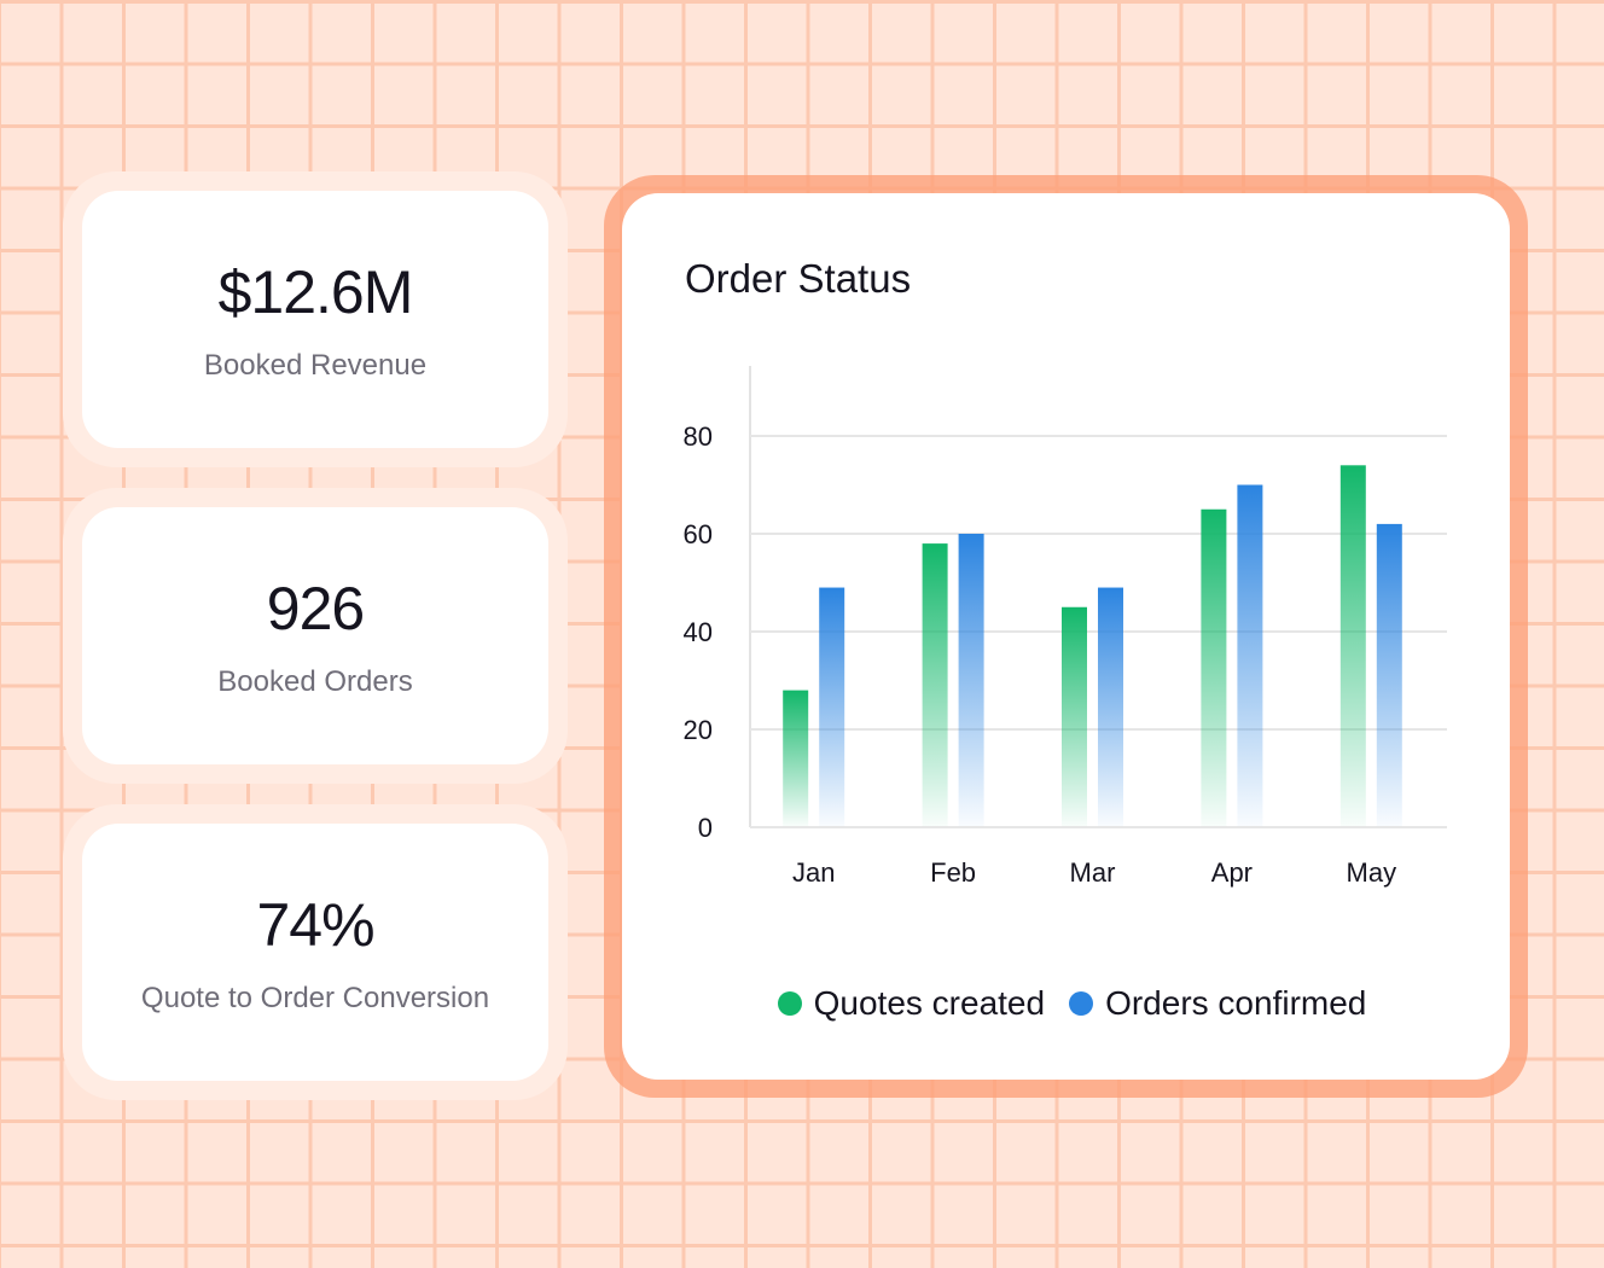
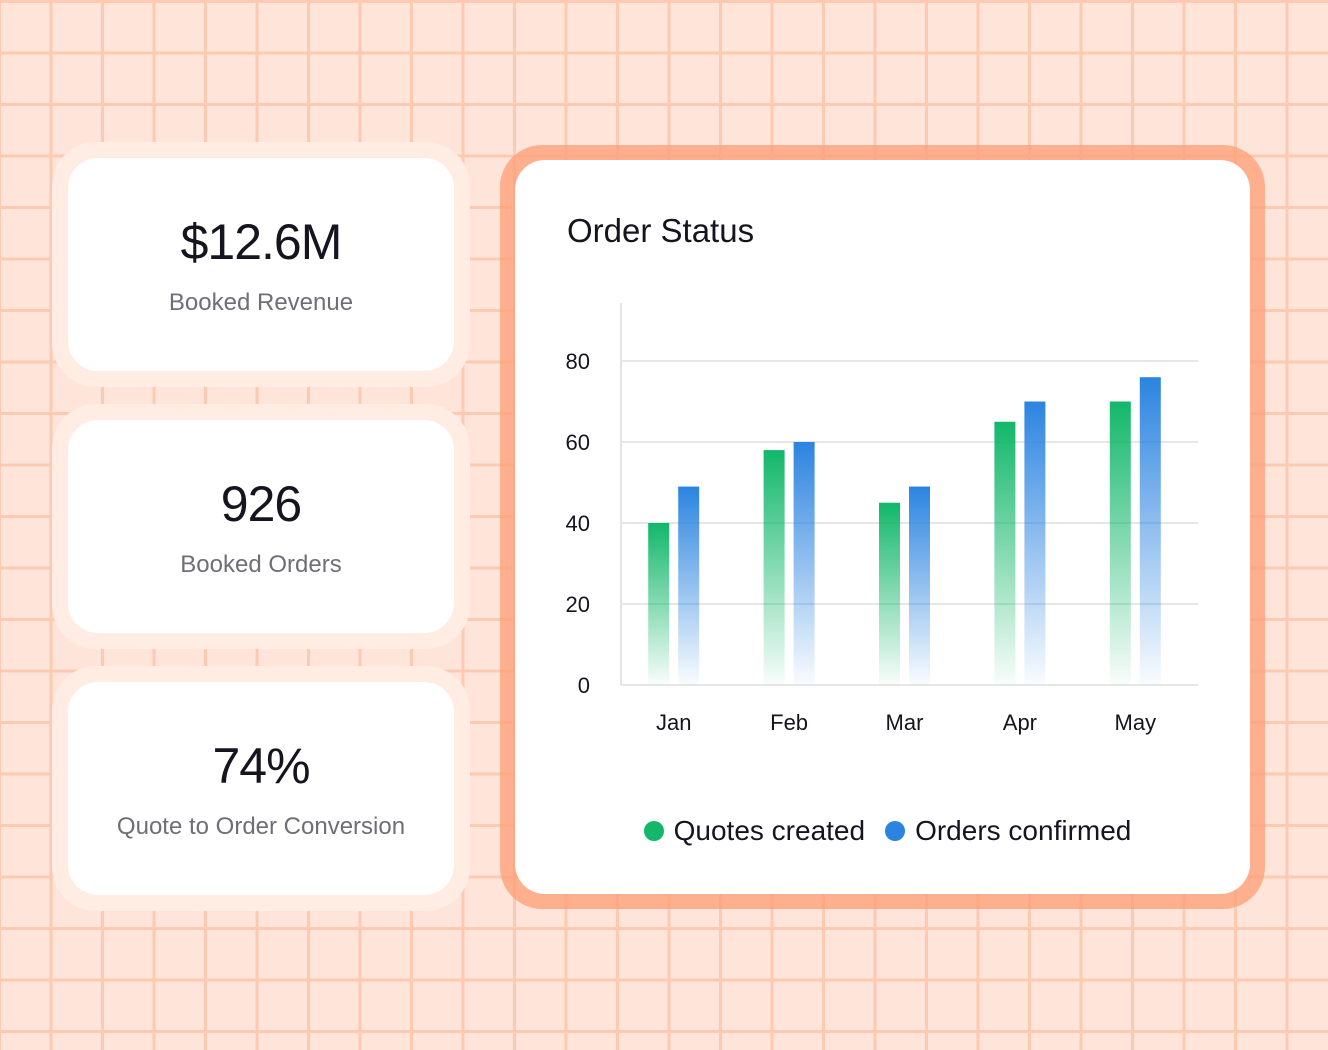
Quotes created/Jan: 28 -> 40
Quotes created/May: 74 -> 70
Orders confirmed/May: 62 -> 76
